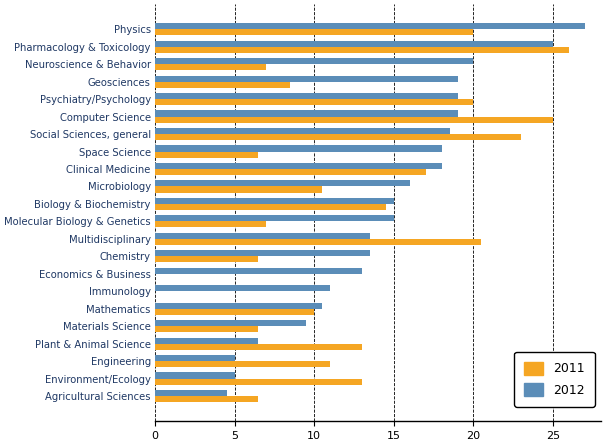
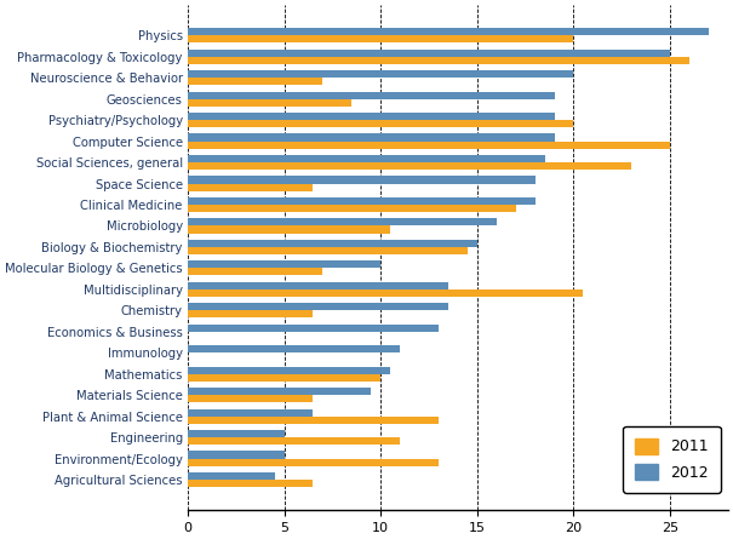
2012/Molecular Biology & Genetics: 15.0 -> 10.0
